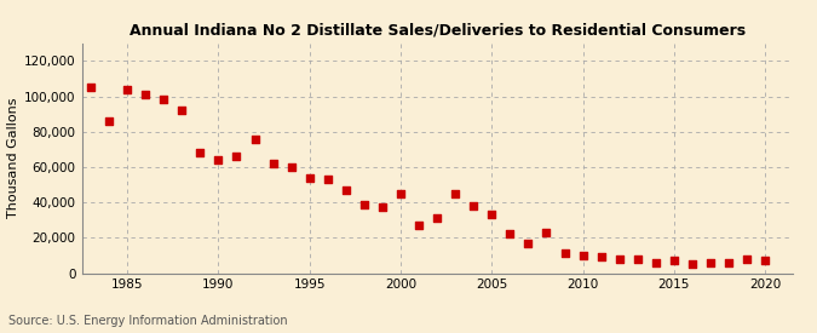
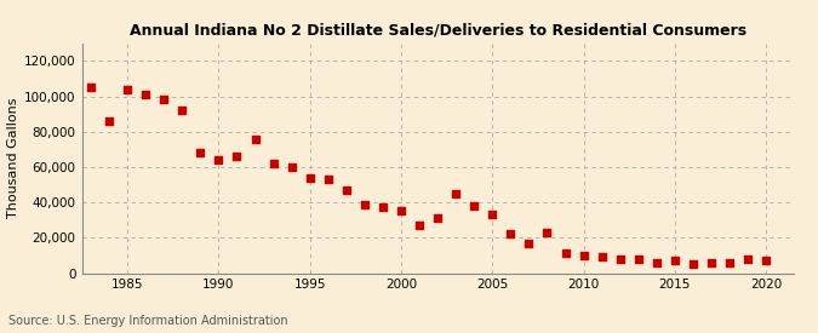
2000: 45,000 -> 35,000
